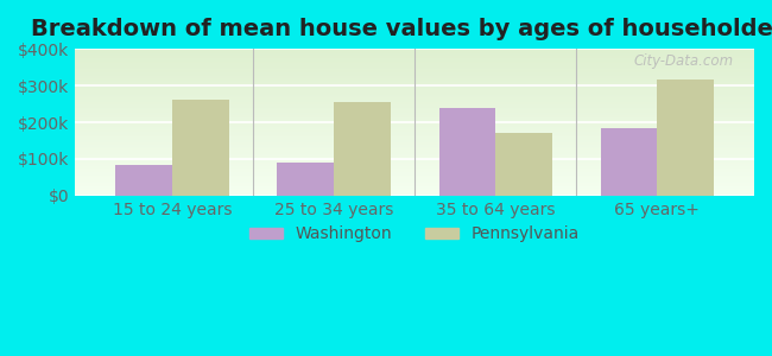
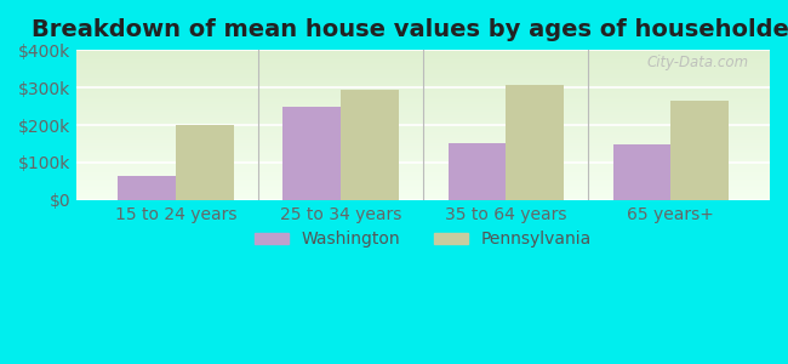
Washington/15 to 24 years: $85k -> $65k
Pennsylvania/15 to 24 years: $260k -> $200k
Washington/25 to 34 years: $90k -> $247k
Pennsylvania/25 to 34 years: $255k -> $295k
Washington/35 to 64 years: $240k -> $150k
Pennsylvania/35 to 64 years: $170k -> $308k
Washington/65 years+: $185k -> $148k
Pennsylvania/65 years+: $315k -> $265k
